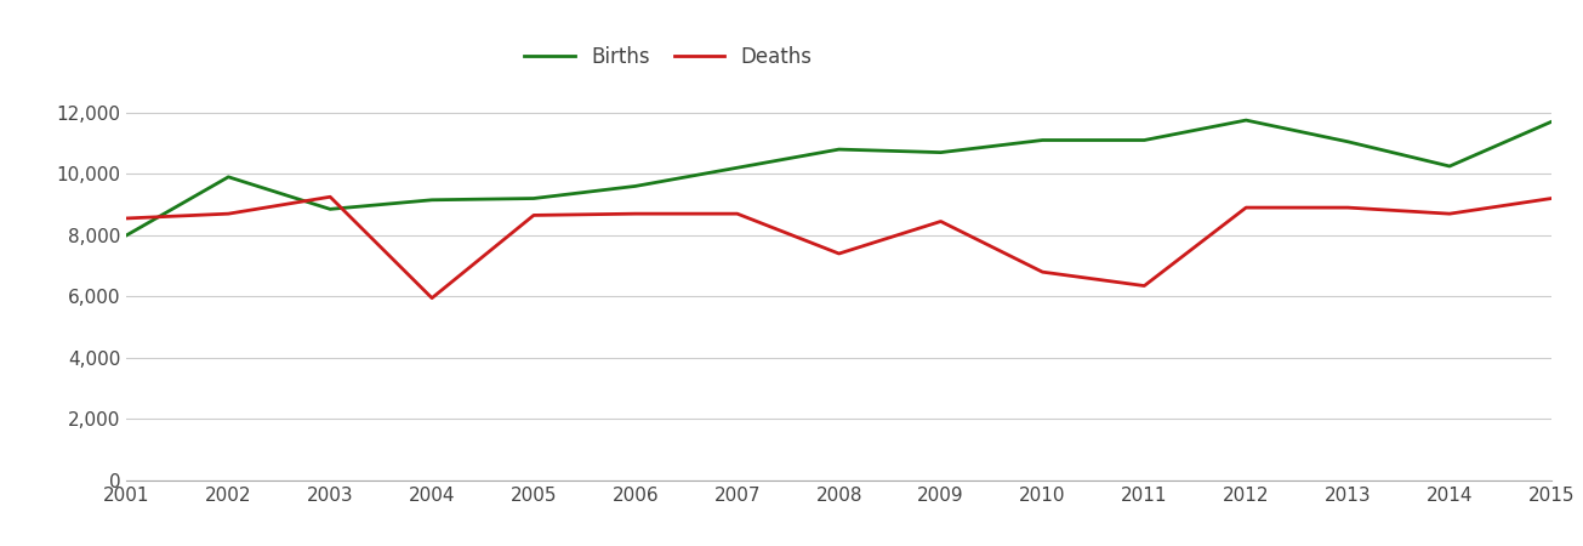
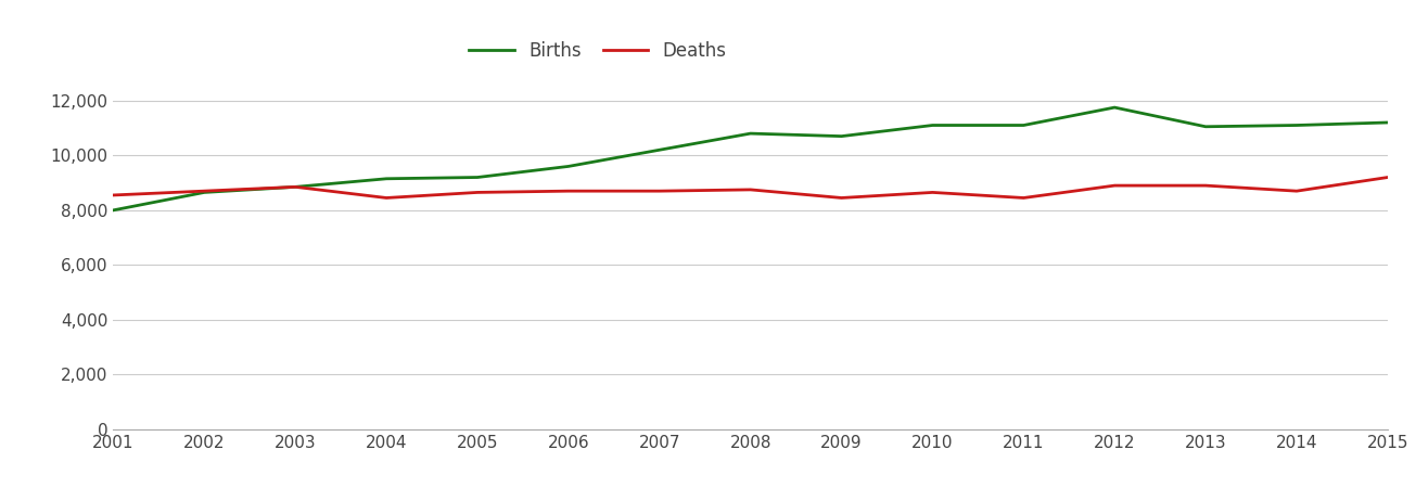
Births/2002: 9,900 -> 8,650
Deaths/2003: 9,250 -> 8,850
Deaths/2004: 5,950 -> 8,450
Deaths/2008: 7,400 -> 8,750
Deaths/2010: 6,800 -> 8,650
Deaths/2011: 6,350 -> 8,450
Births/2014: 10,250 -> 11,100
Births/2015: 11,700 -> 11,200
